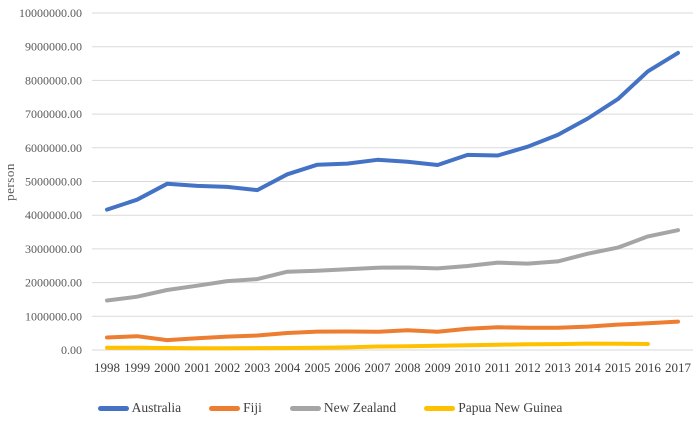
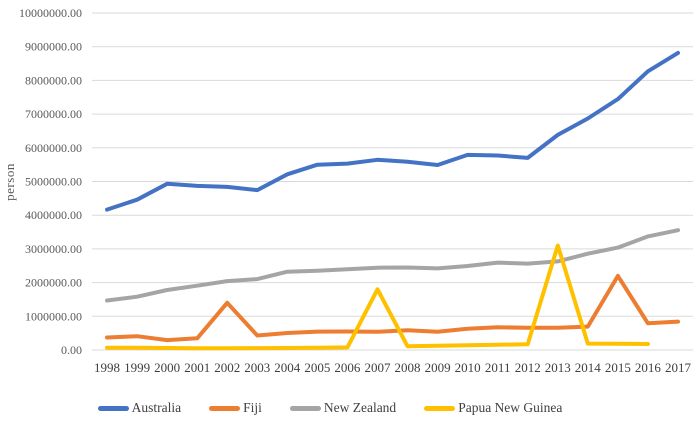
Fiji/2002: 400000 -> 1400000
Papua New Guinea/2007: 100000 -> 1800000
Australia/2012: 6000000 -> 5700000
Papua New Guinea/2013: 200000 -> 3100000
Fiji/2015: 800000 -> 2200000
